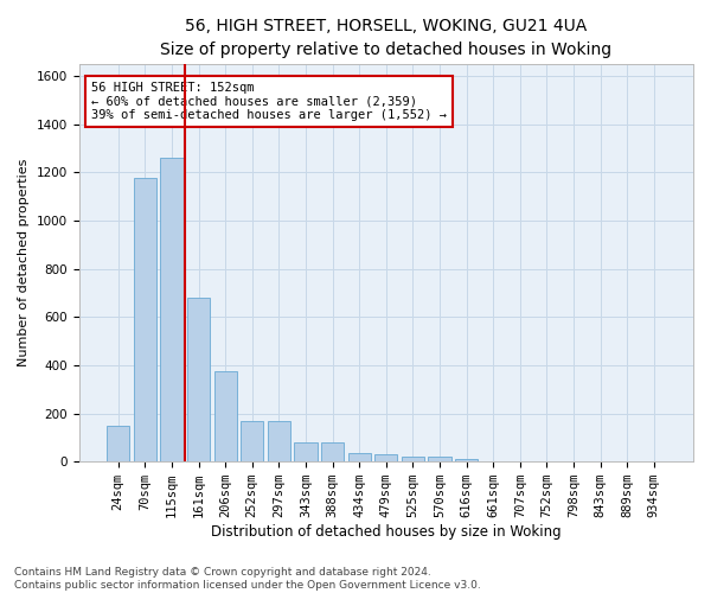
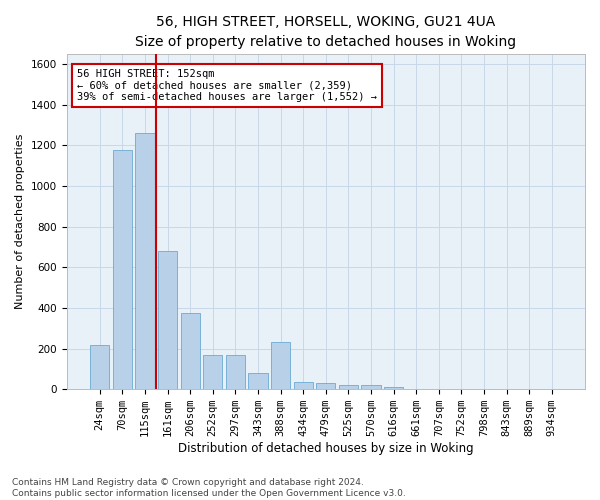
24sqm: 150 -> 220
388sqm: 80 -> 230
